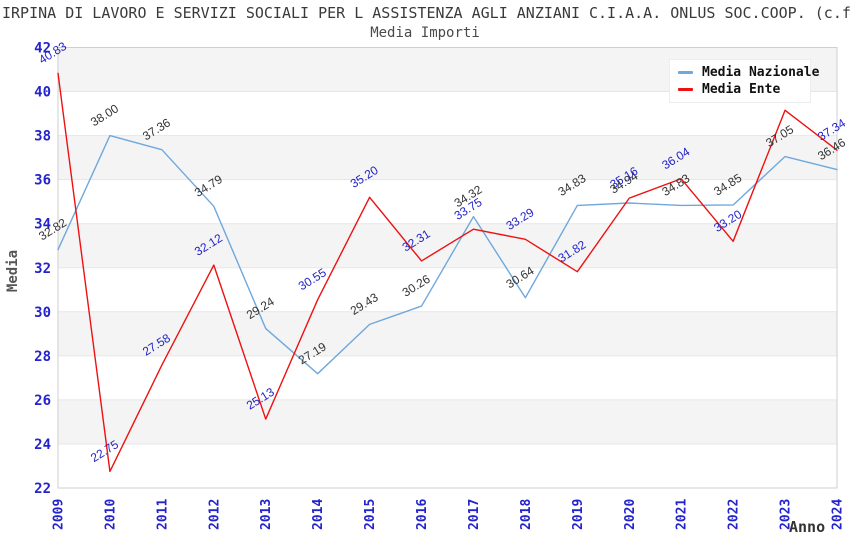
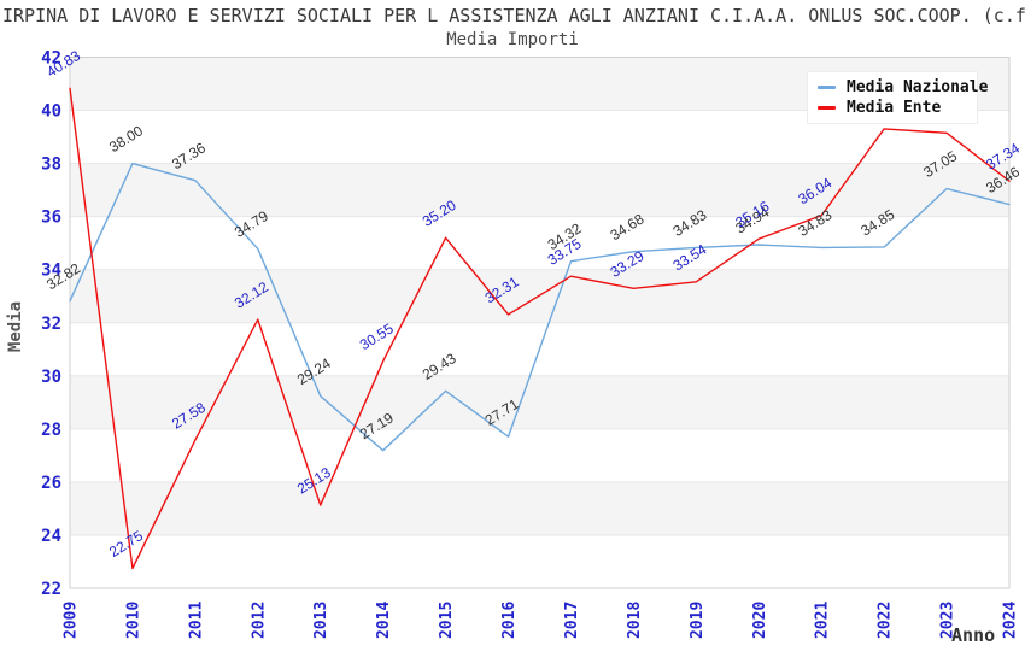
Media Nazionale/2016: 30.26 -> 27.71
Media Nazionale/2018: 30.64 -> 34.68
Media Ente/2019: 31.82 -> 33.54
Media Ente/2022: 33.20 -> 39.30
